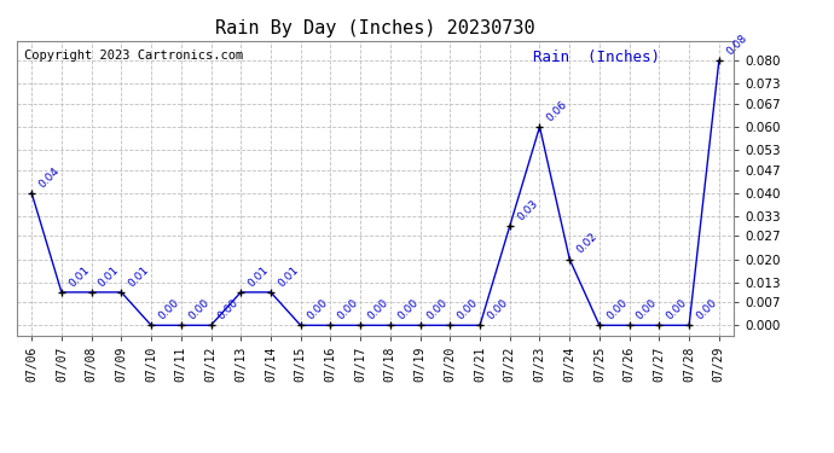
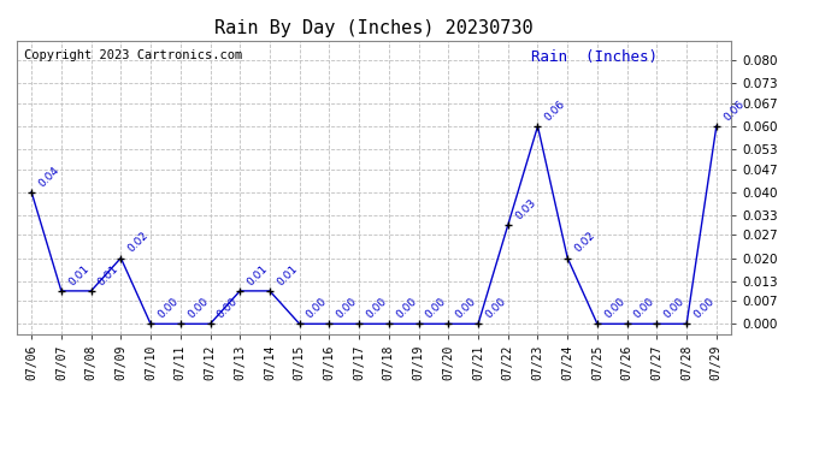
07/09: 0.01 -> 0.02
07/29: 0.08 -> 0.06
